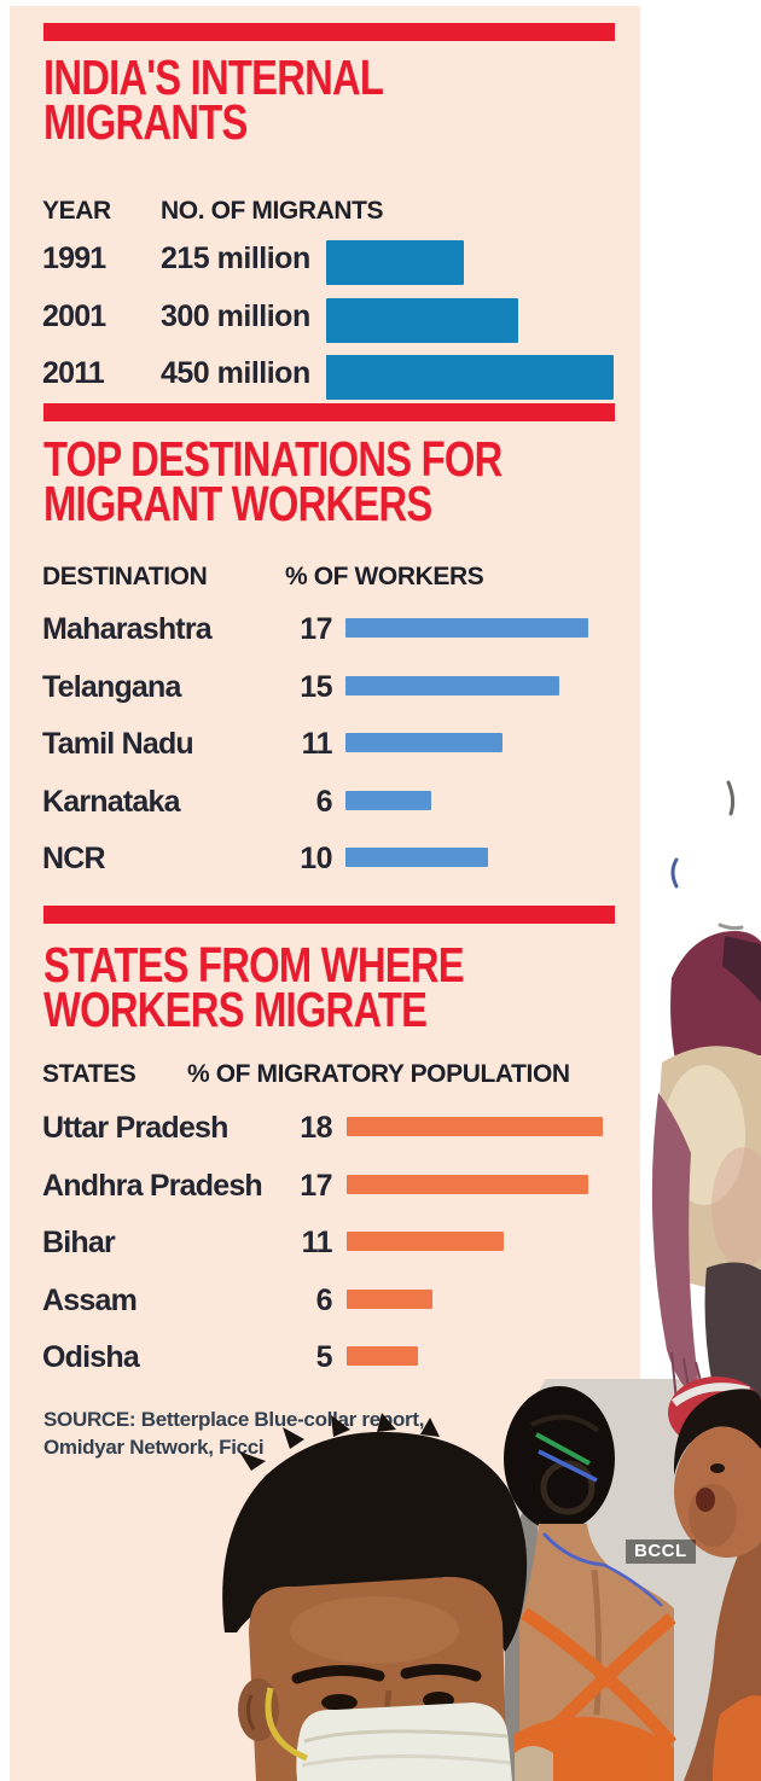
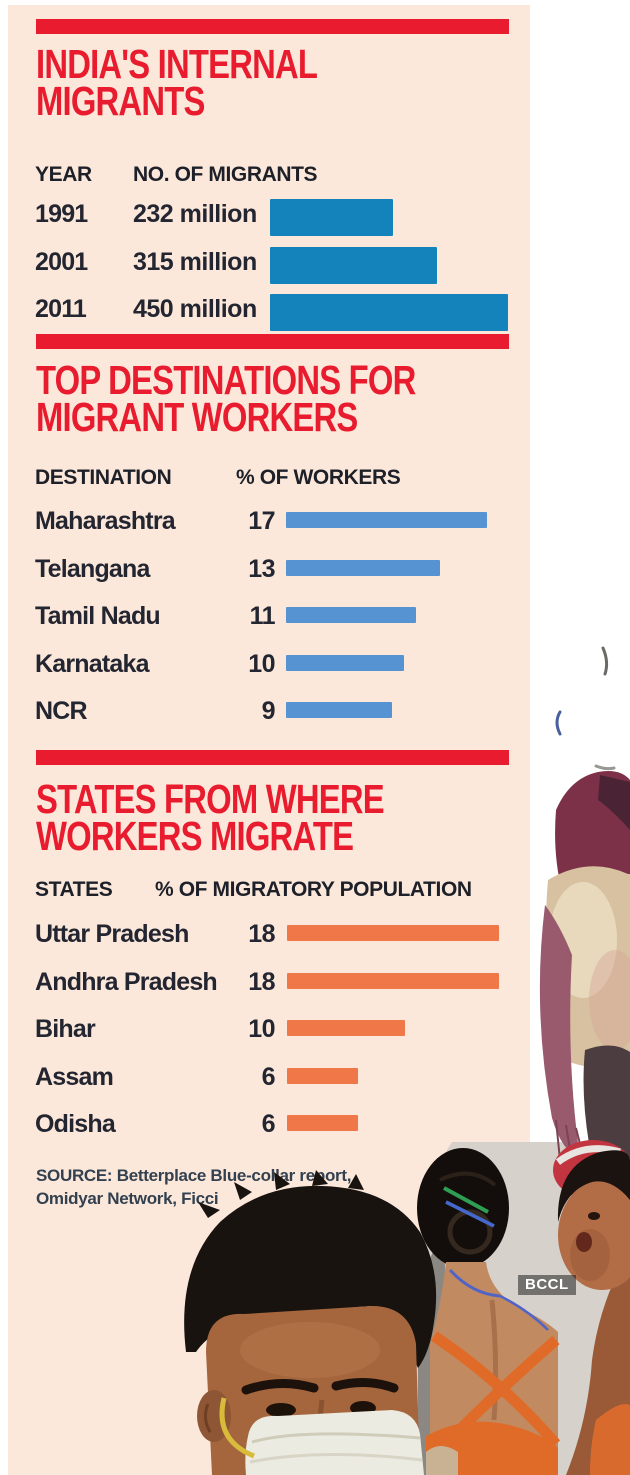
INDIA'S INTERNAL MIGRANTS/1991: 215 -> 232
INDIA'S INTERNAL MIGRANTS/2001: 300 -> 315
TOP DESTINATIONS FOR MIGRANT WORKERS/Telangana: 15 -> 13
TOP DESTINATIONS FOR MIGRANT WORKERS/Karnataka: 6 -> 10
TOP DESTINATIONS FOR MIGRANT WORKERS/NCR: 10 -> 9
STATES FROM WHERE WORKERS MIGRATE/Andhra Pradesh: 17 -> 18
STATES FROM WHERE WORKERS MIGRATE/Bihar: 11 -> 10
STATES FROM WHERE WORKERS MIGRATE/Odisha: 5 -> 6
